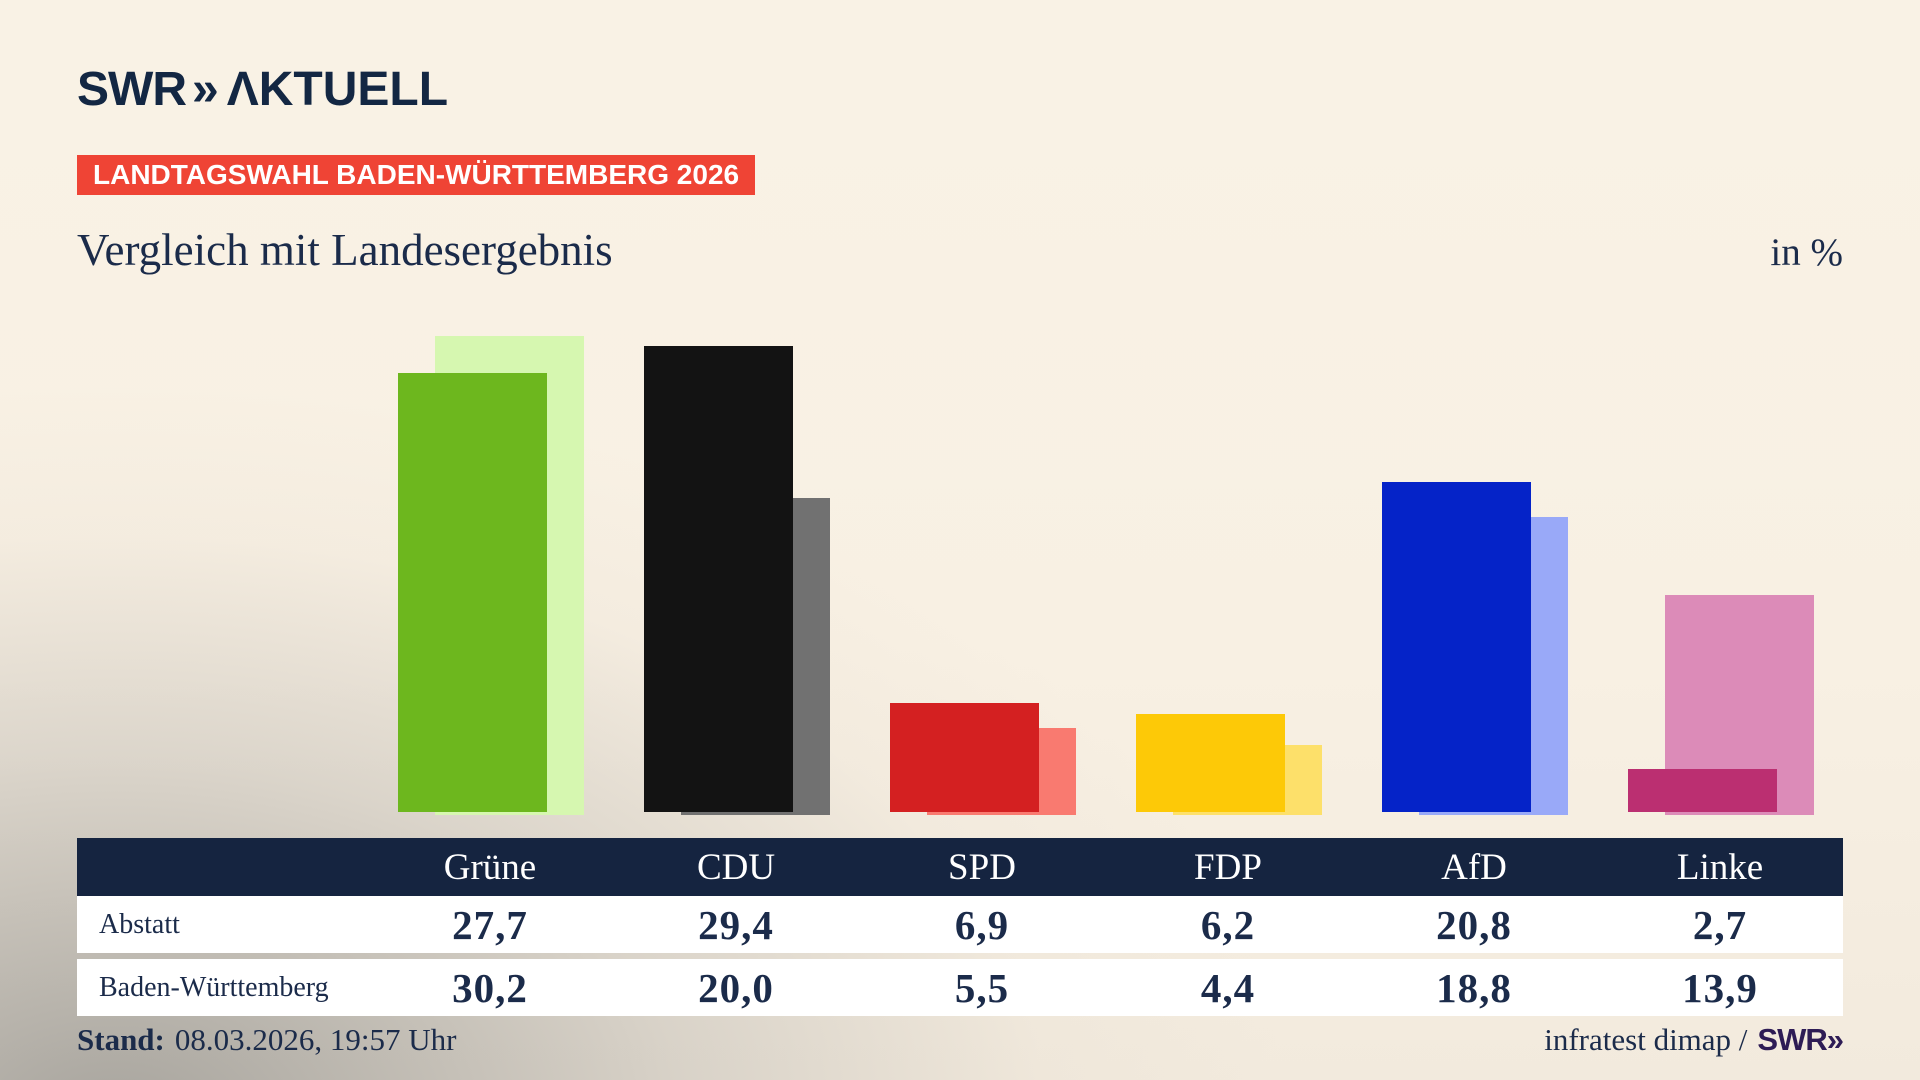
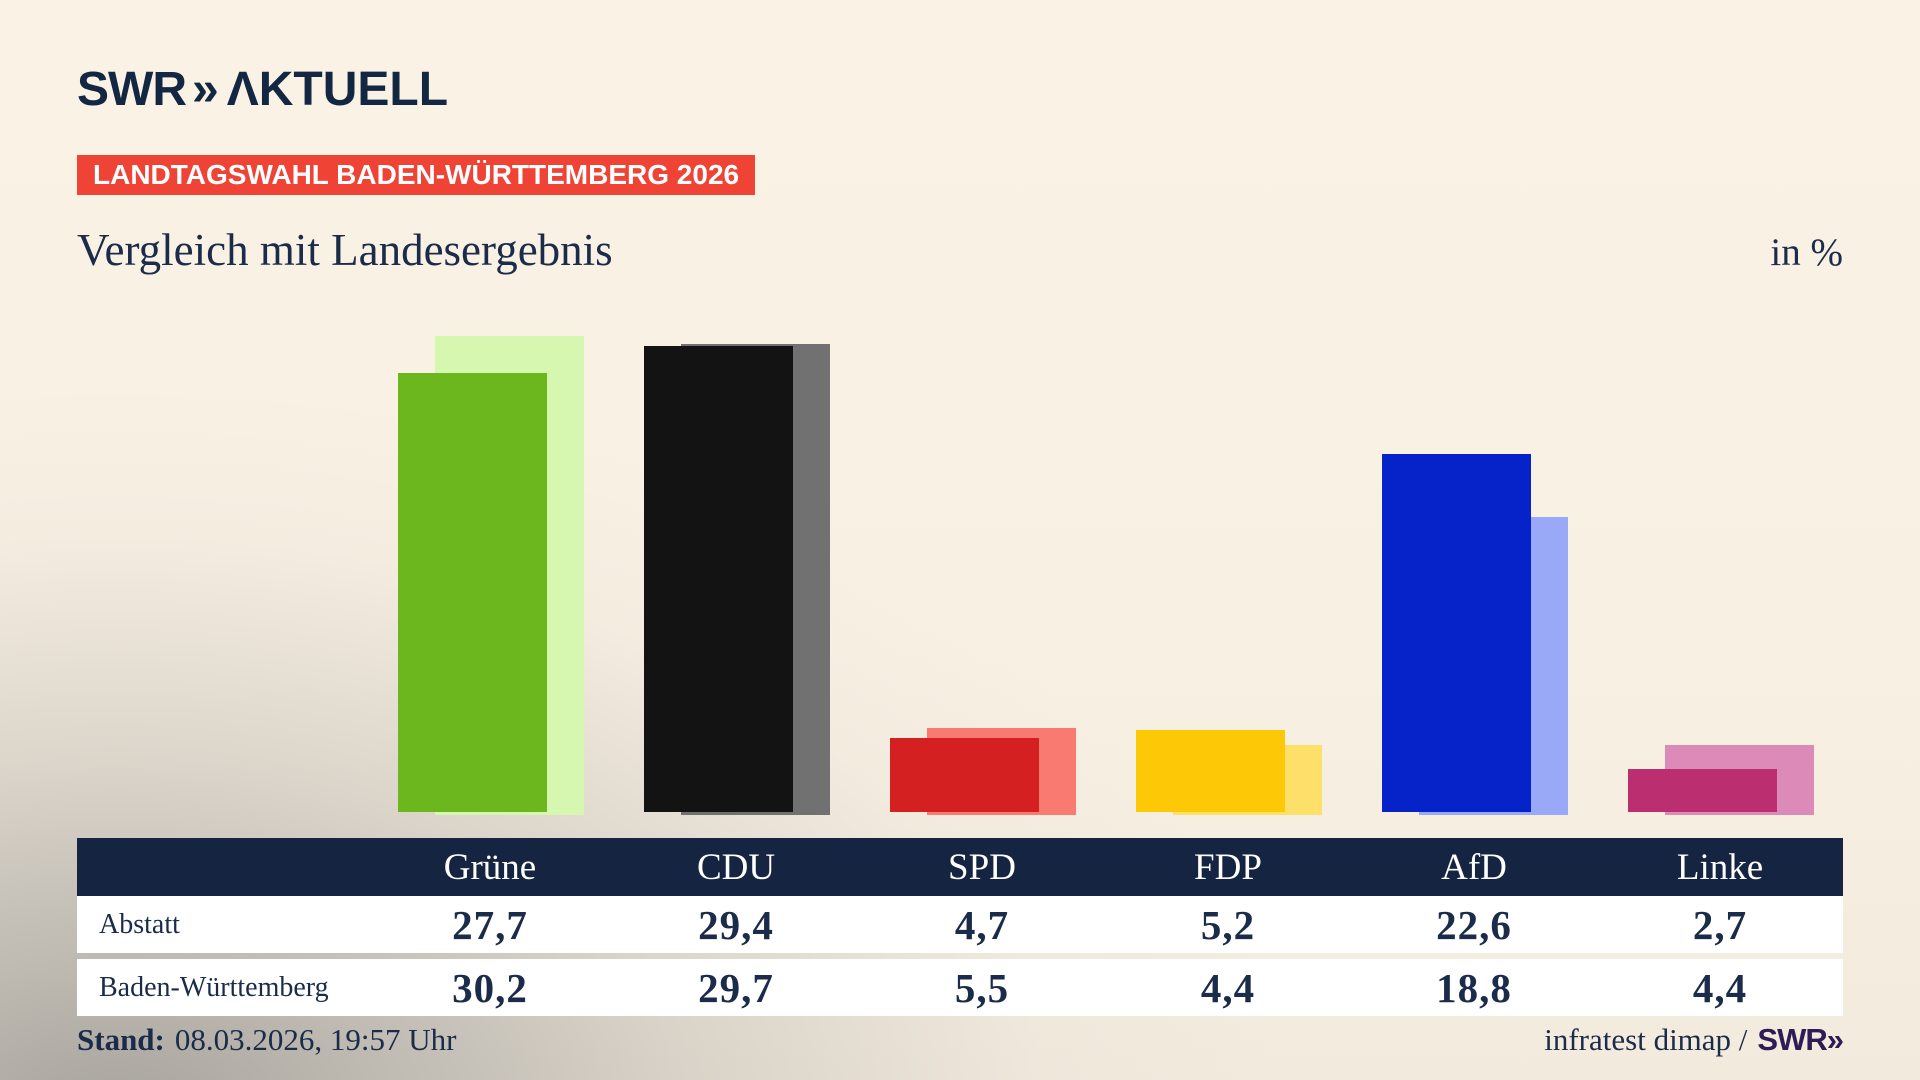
Baden-Württemberg/CDU: 20,0 -> 29,7
Abstatt/SPD: 6,9 -> 4,7
Abstatt/FDP: 6,2 -> 5,2
Abstatt/AfD: 20,8 -> 22,6
Baden-Württemberg/Linke: 13,9 -> 4,4
